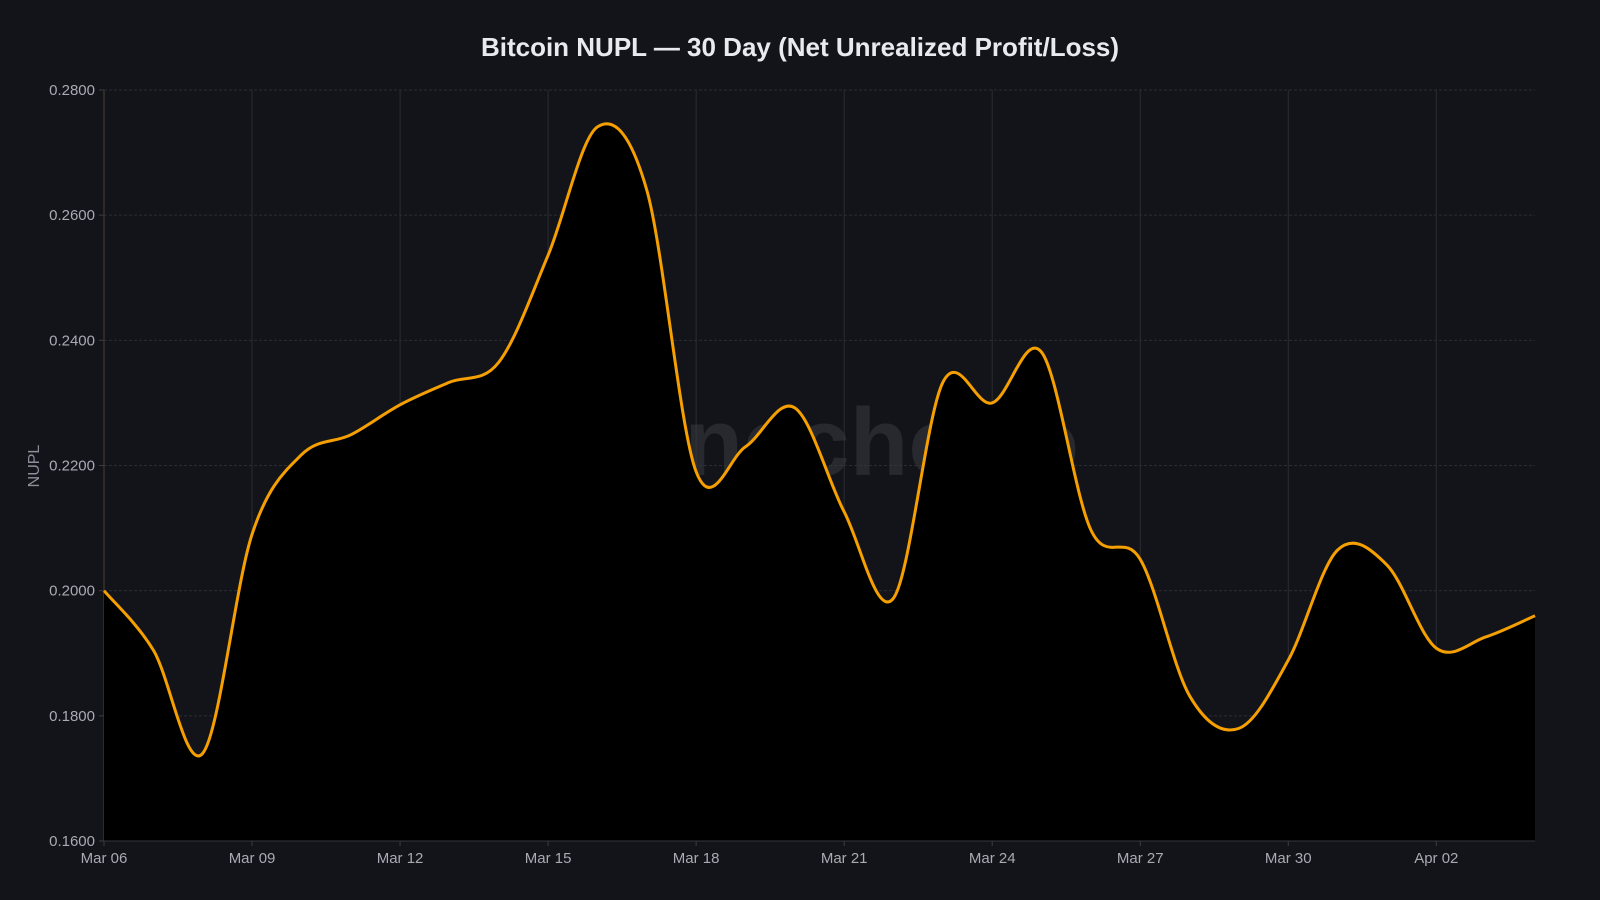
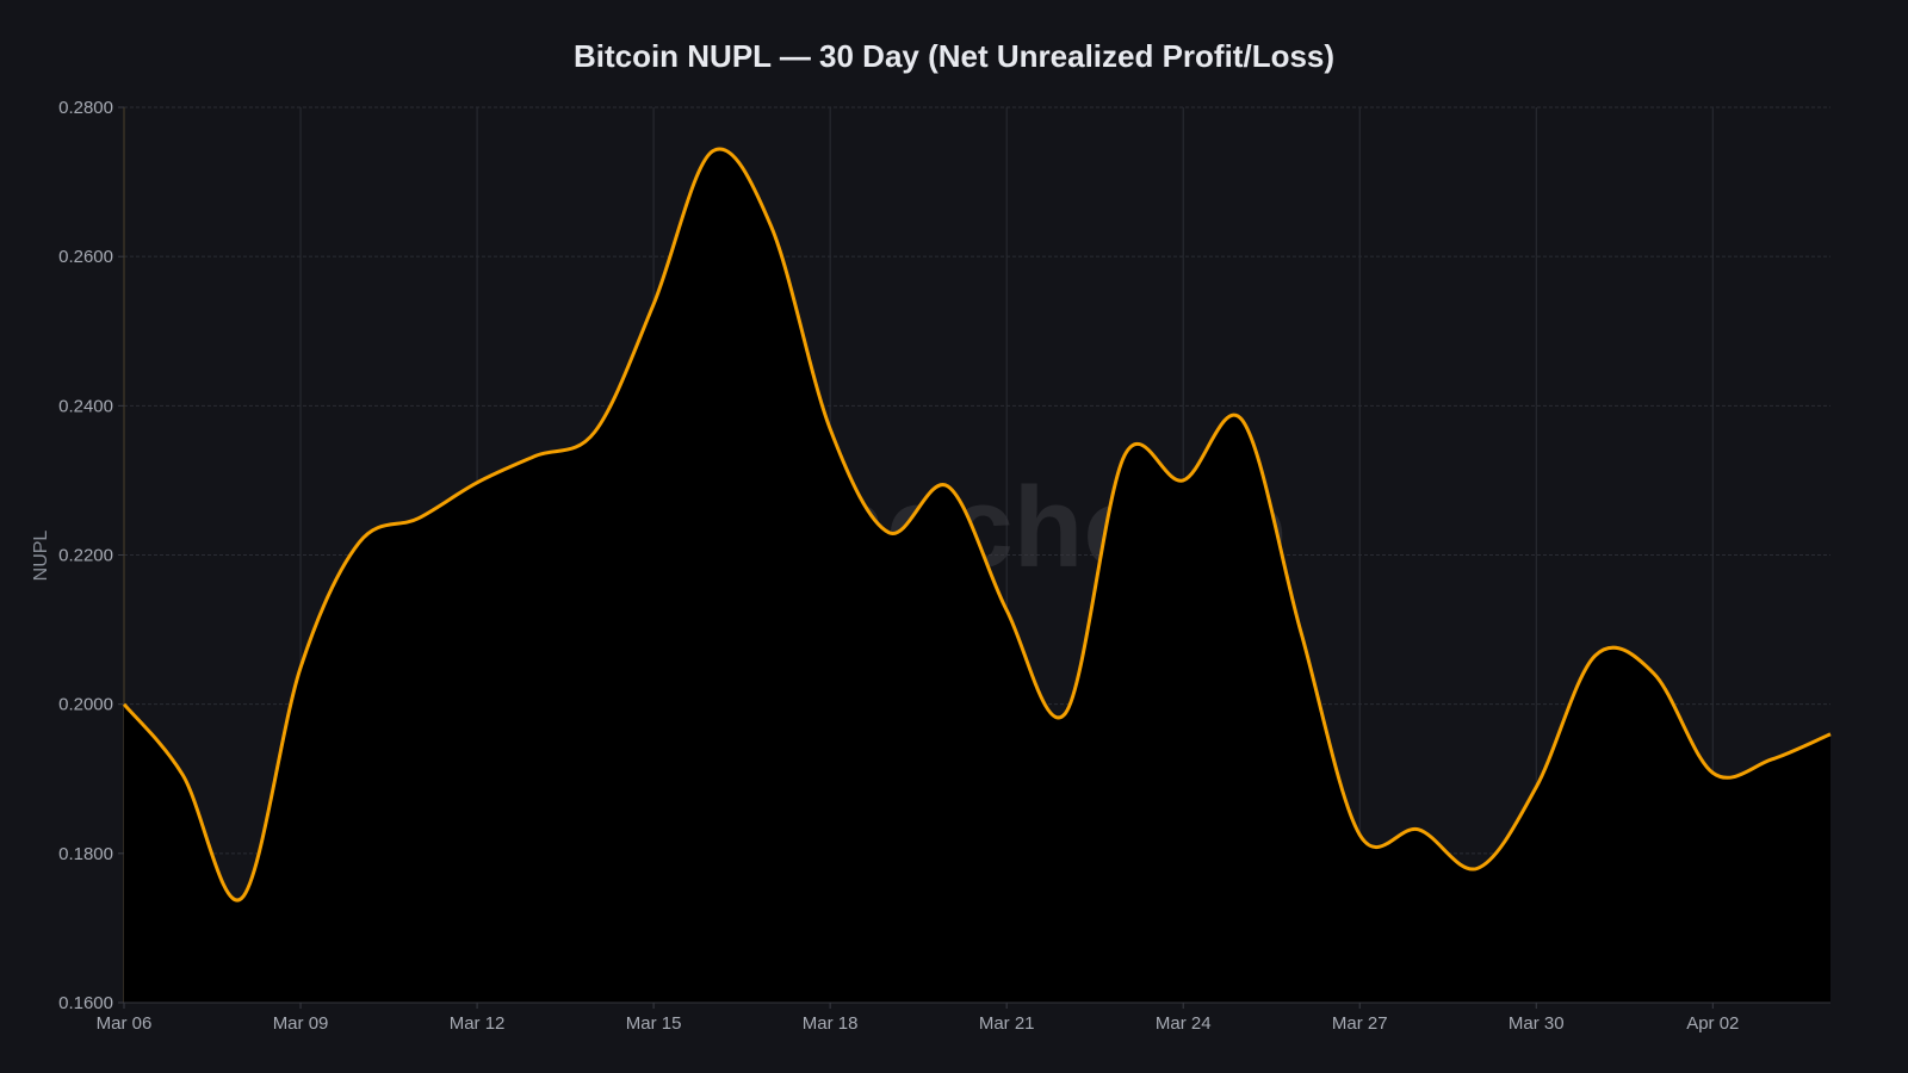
Mar 09: 0.209 -> 0.205
Mar 18: 0.219 -> 0.237
Mar 27: 0.205 -> 0.182
